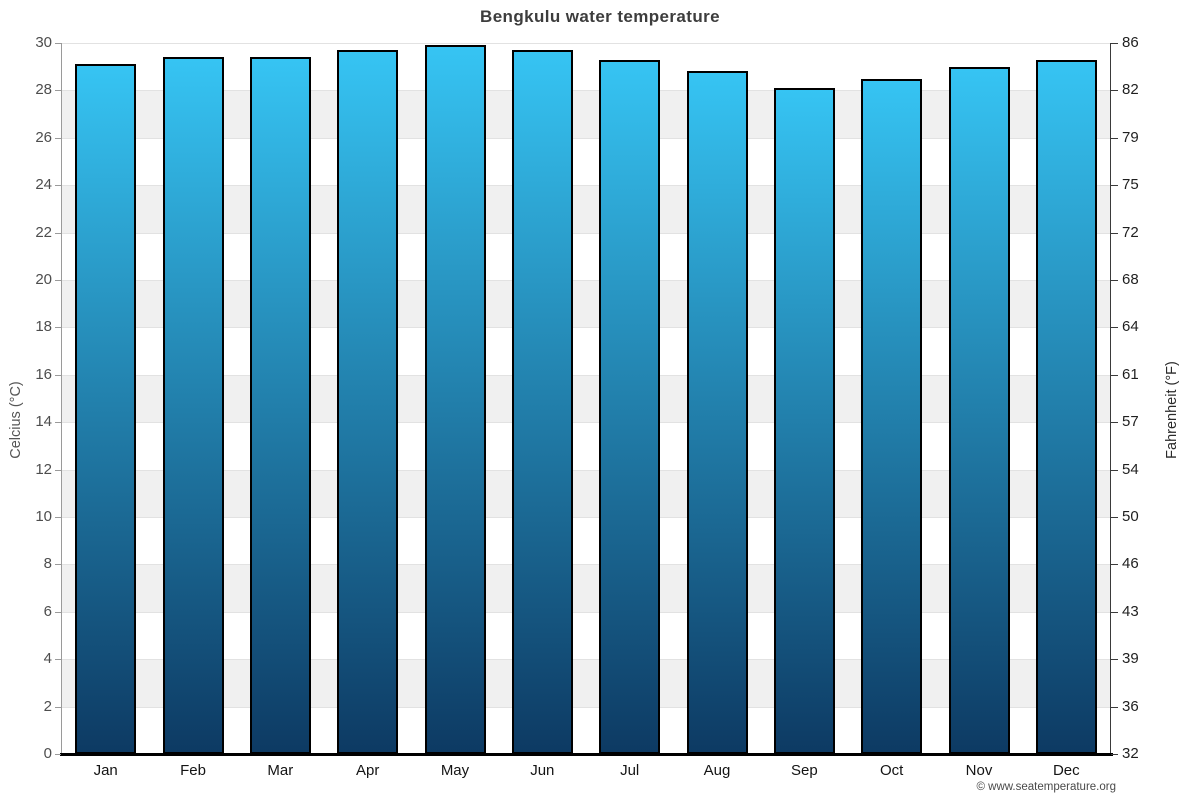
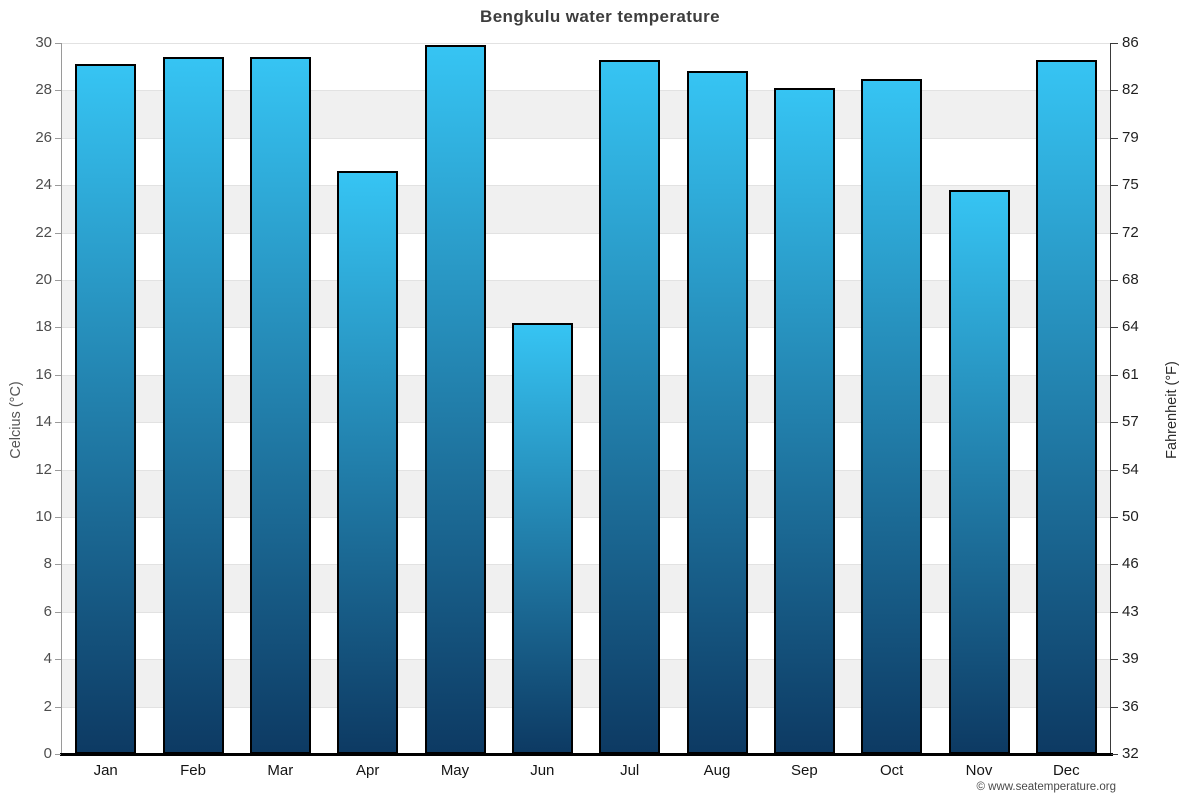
Apr: 29.7 -> 24.6
Jun: 29.7 -> 18.2
Nov: 29.0 -> 23.8
